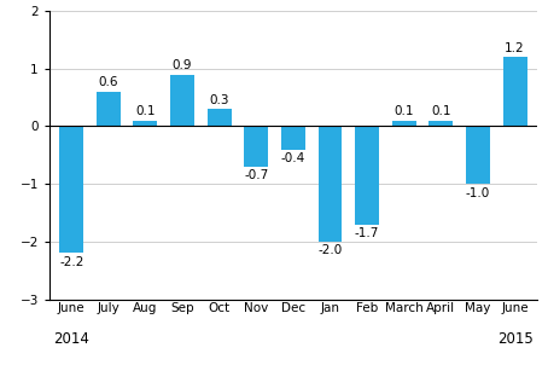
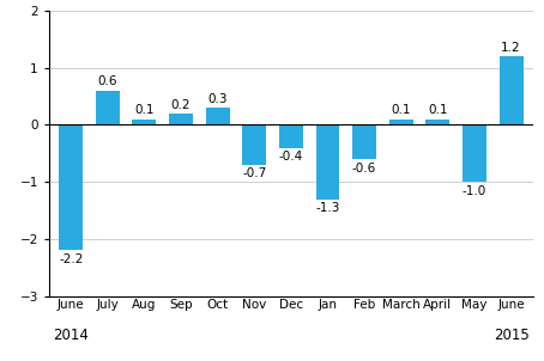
Sep: 0.9 -> 0.2
Jan: -2.0 -> -1.3
Feb: -1.7 -> -0.6
